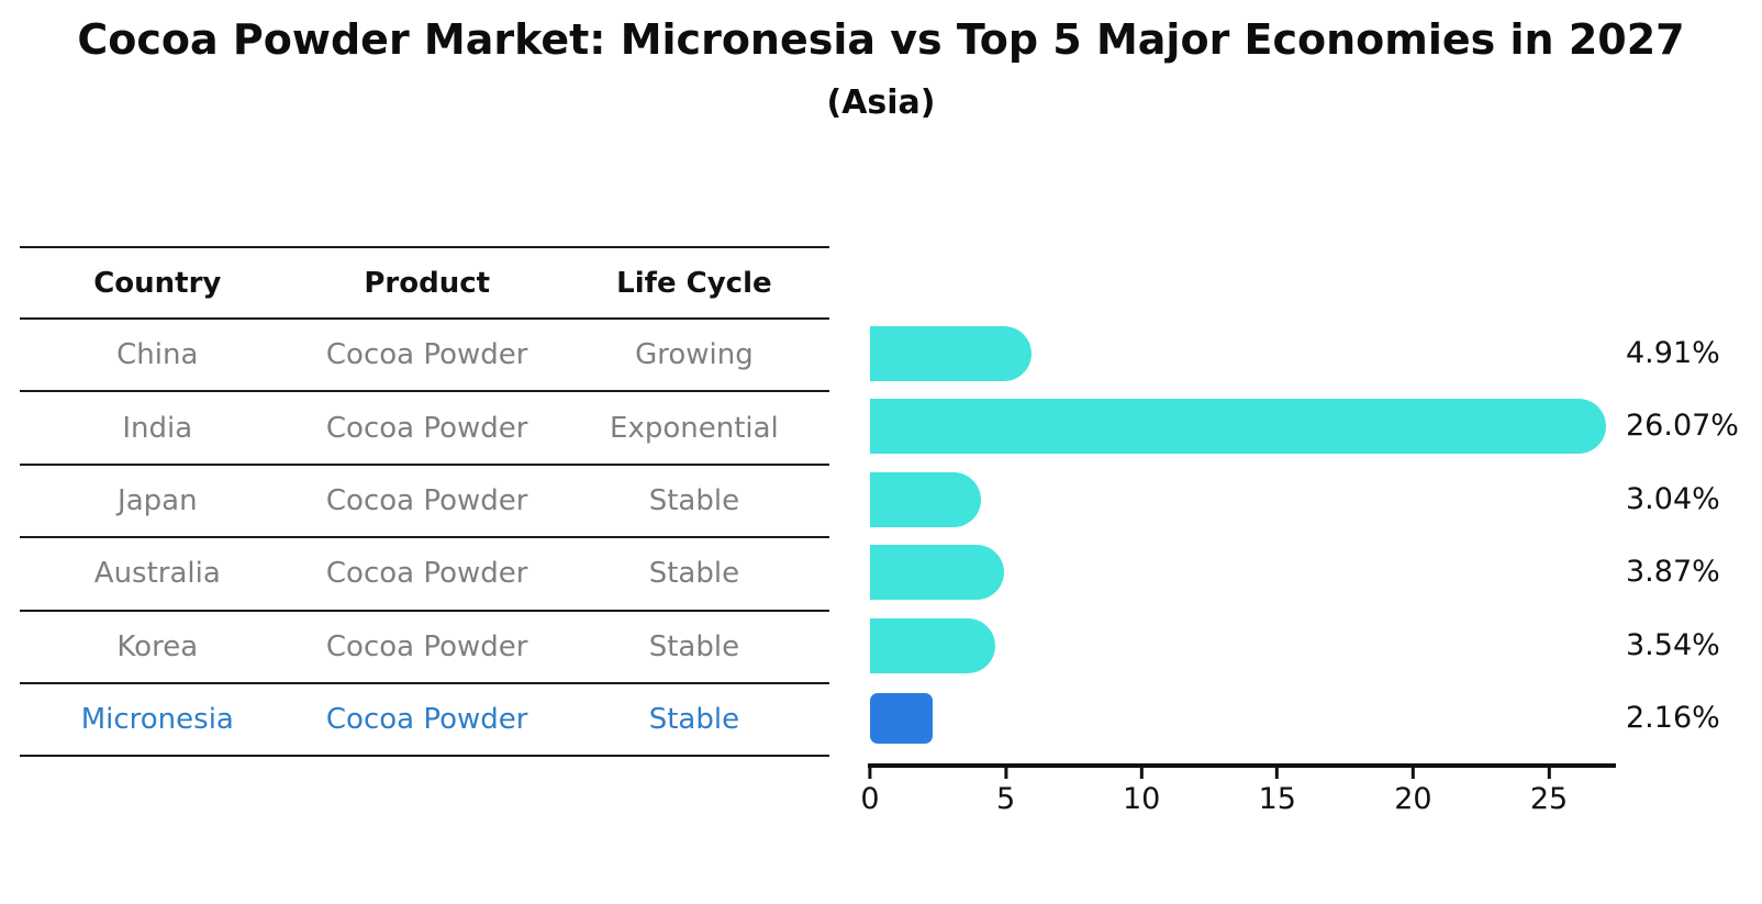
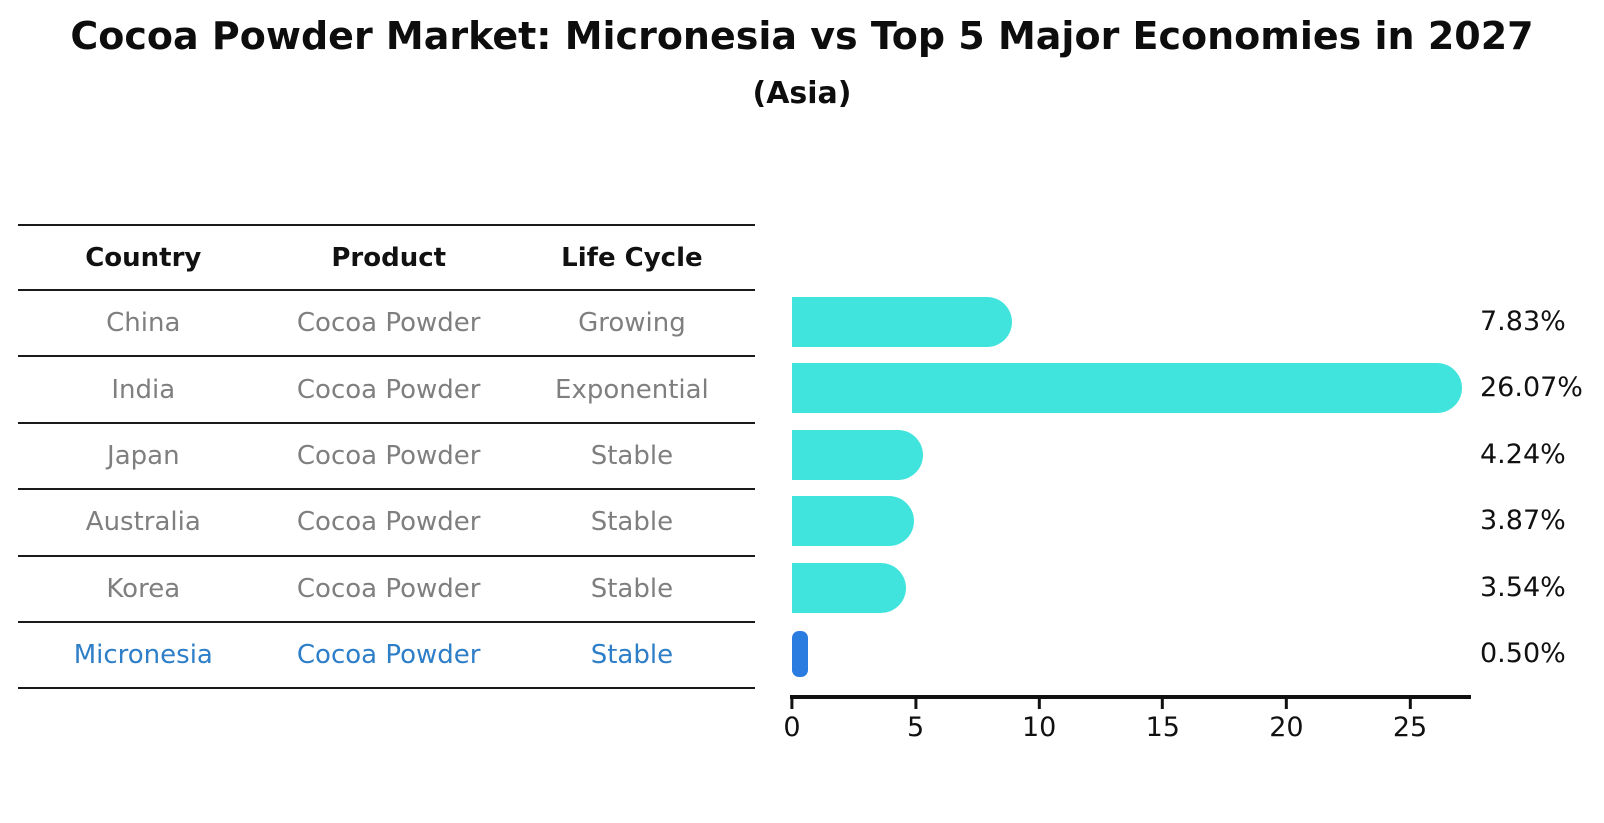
China: 4.91% -> 7.83%
Japan: 3.04% -> 4.24%
Micronesia: 2.16% -> 0.50%
